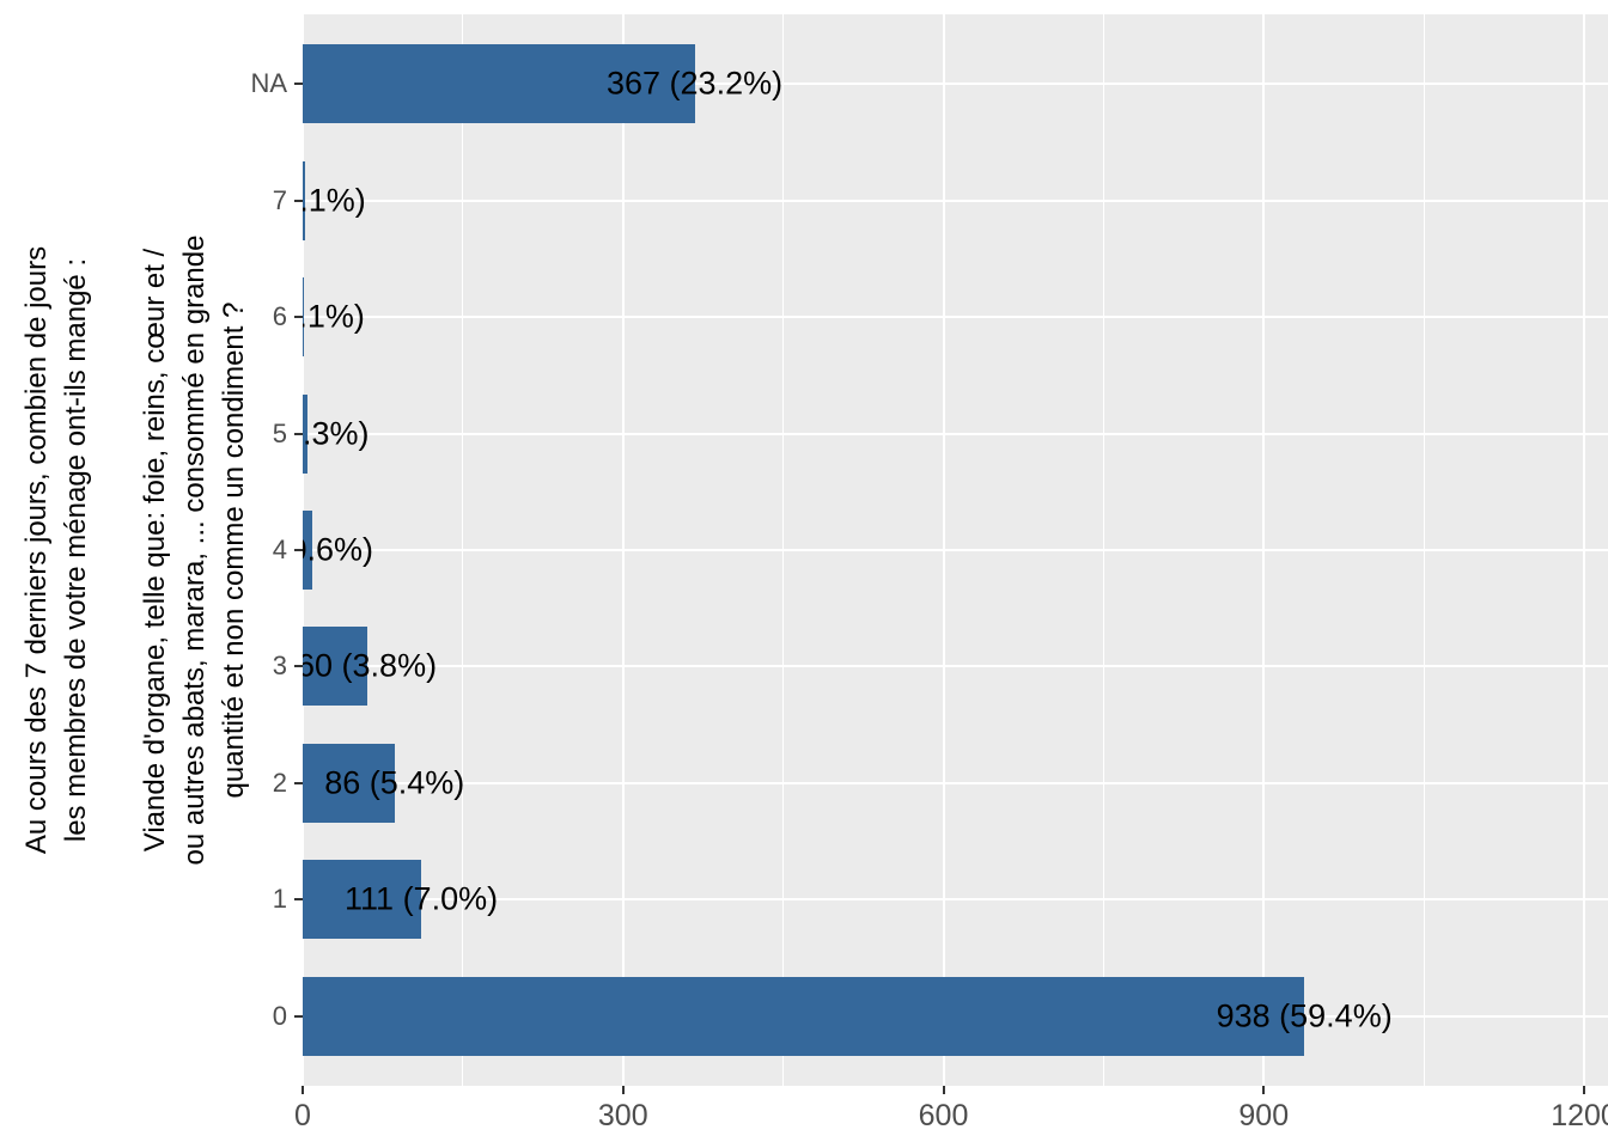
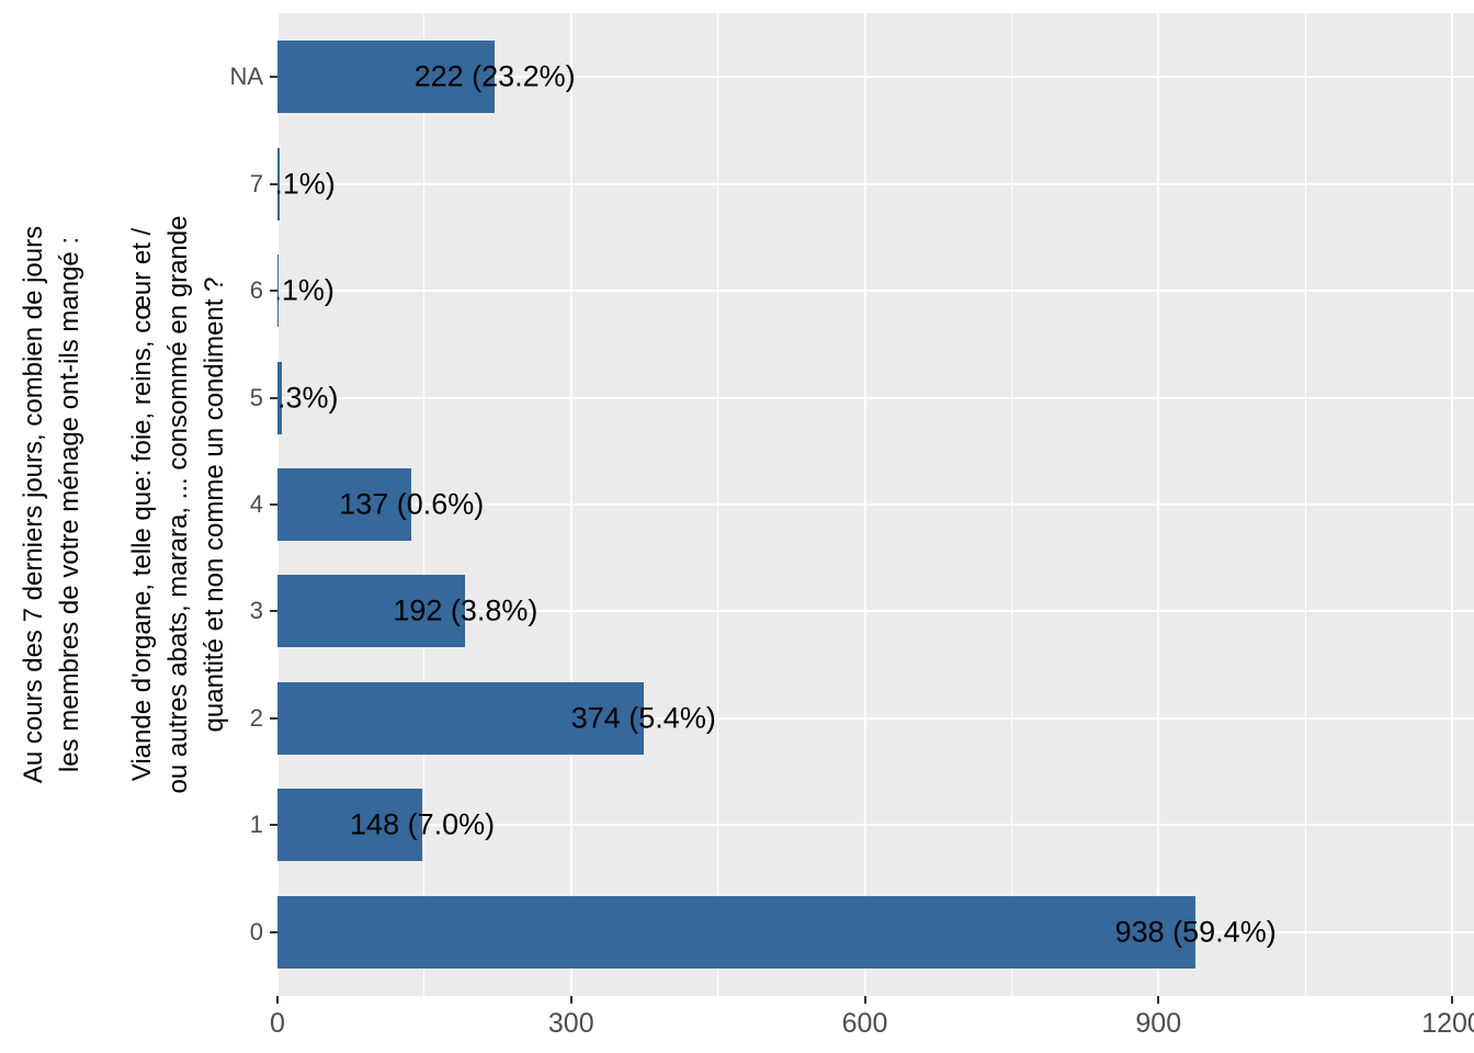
NA: 367 -> 222
4: 9 -> 137
3: 60 -> 192
2: 86 -> 374
1: 111 -> 148
